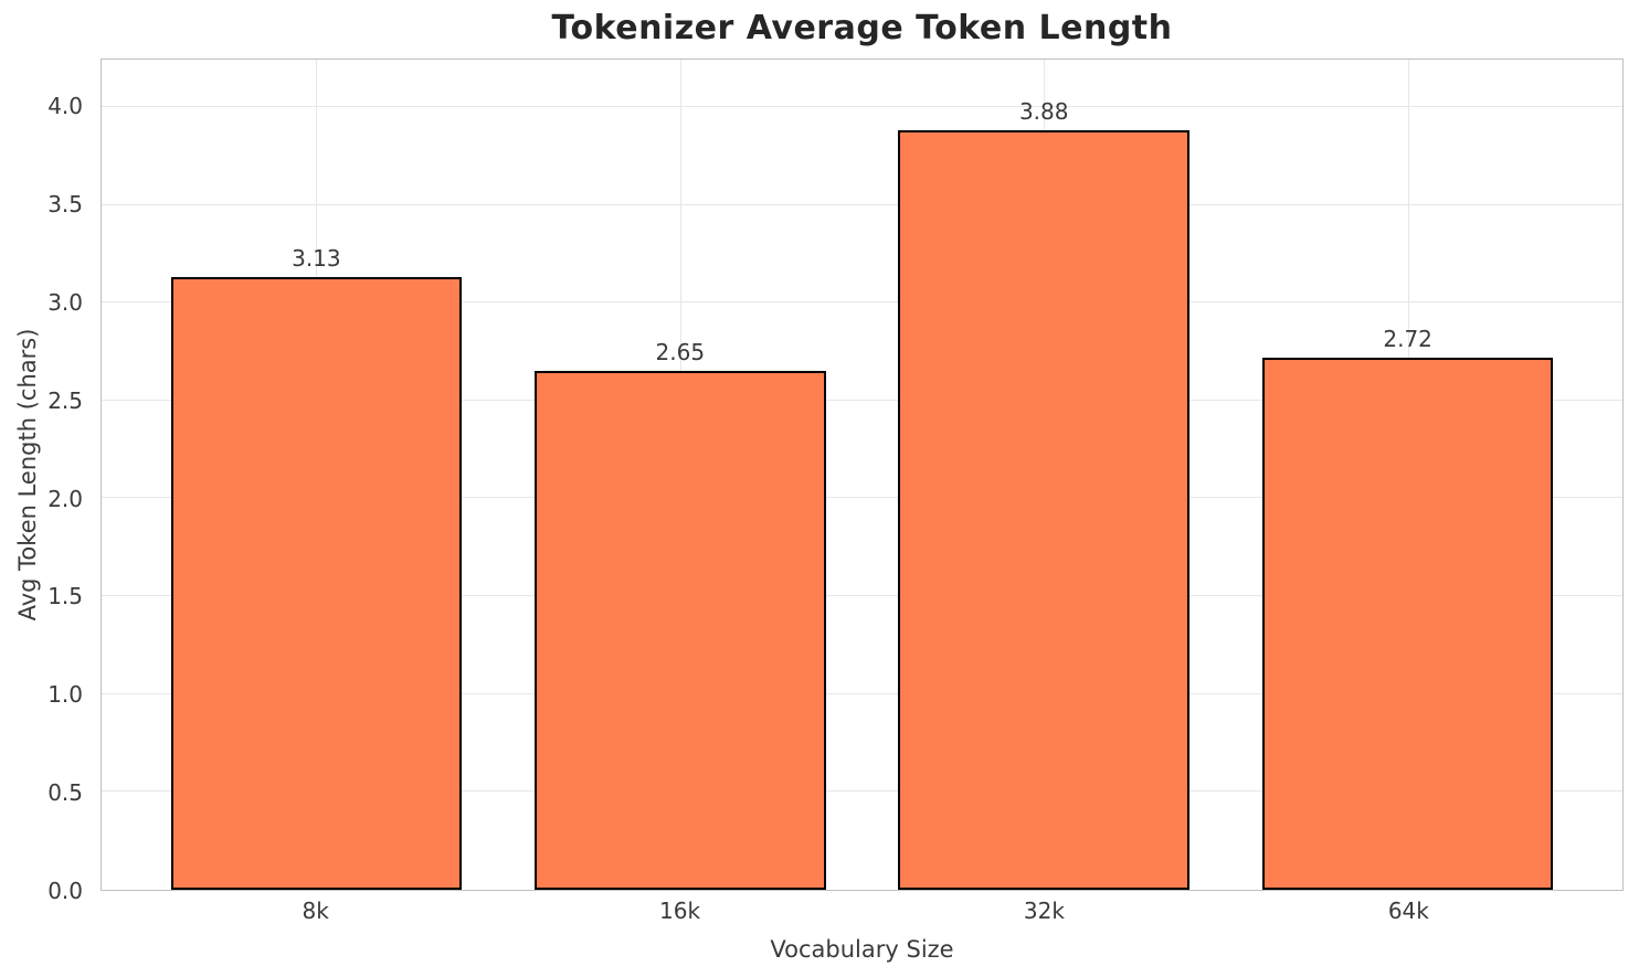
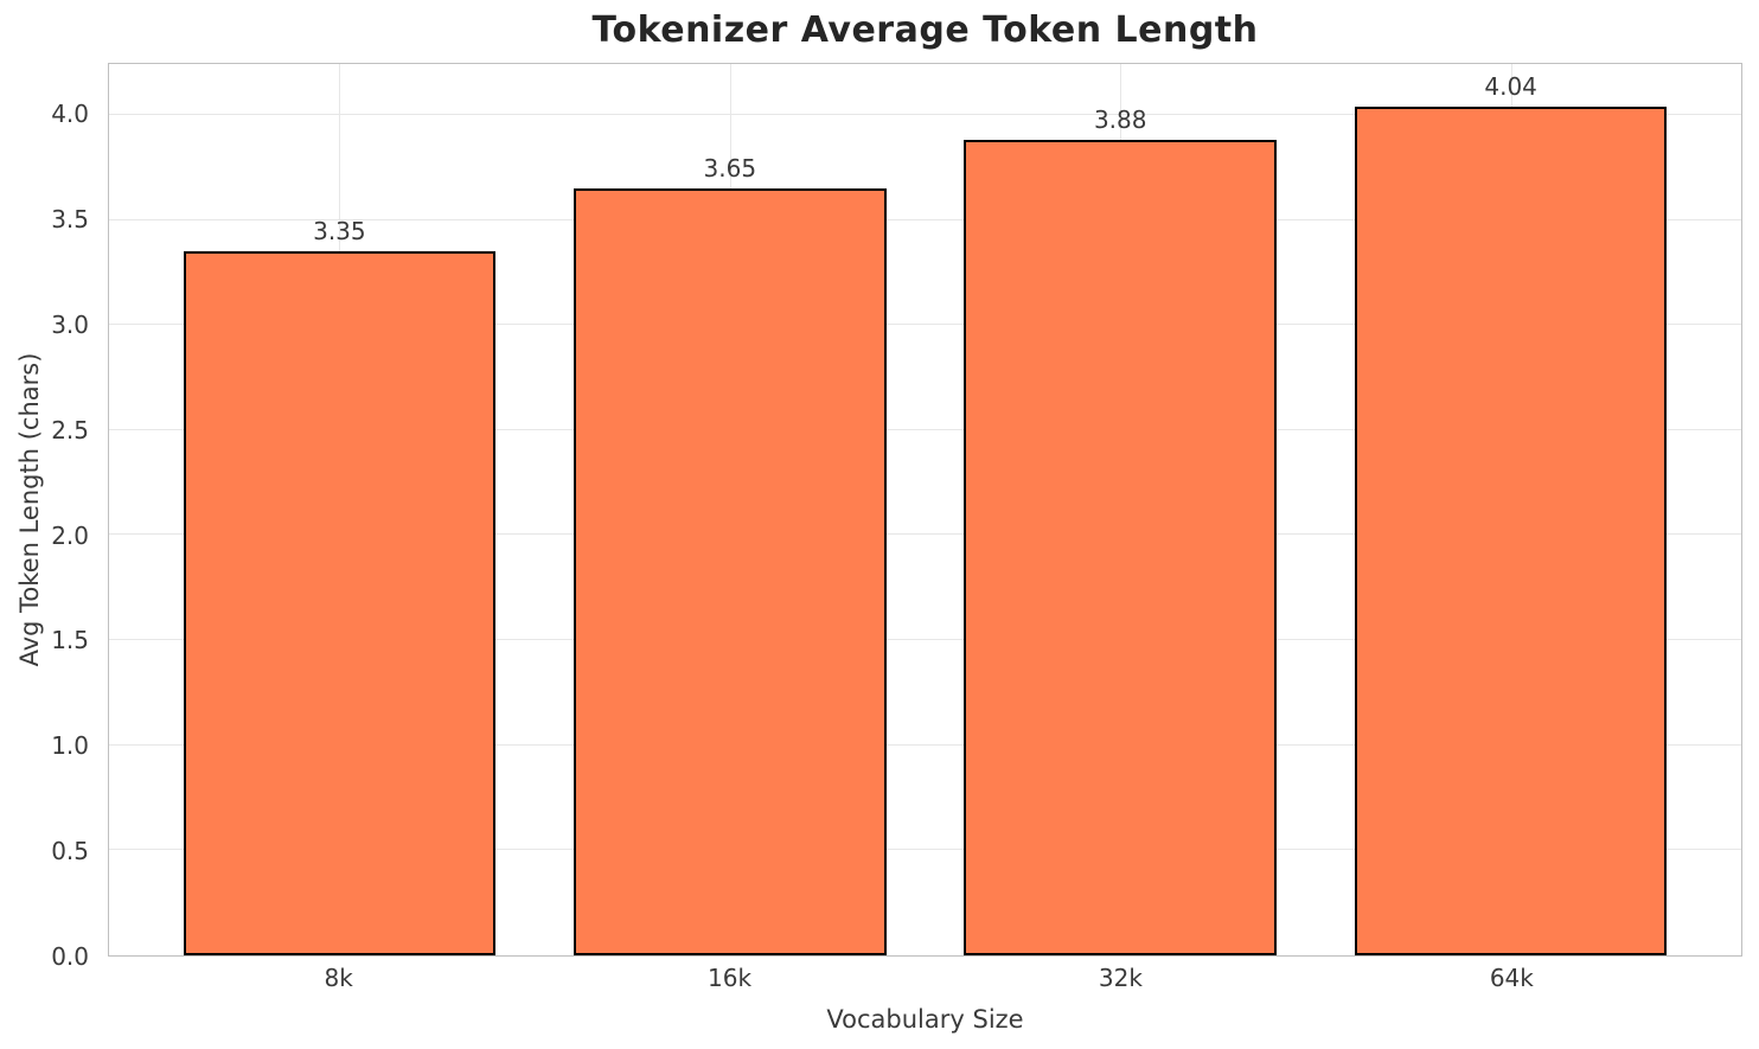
8k: 3.13 -> 3.35
16k: 2.65 -> 3.65
64k: 2.72 -> 4.04
